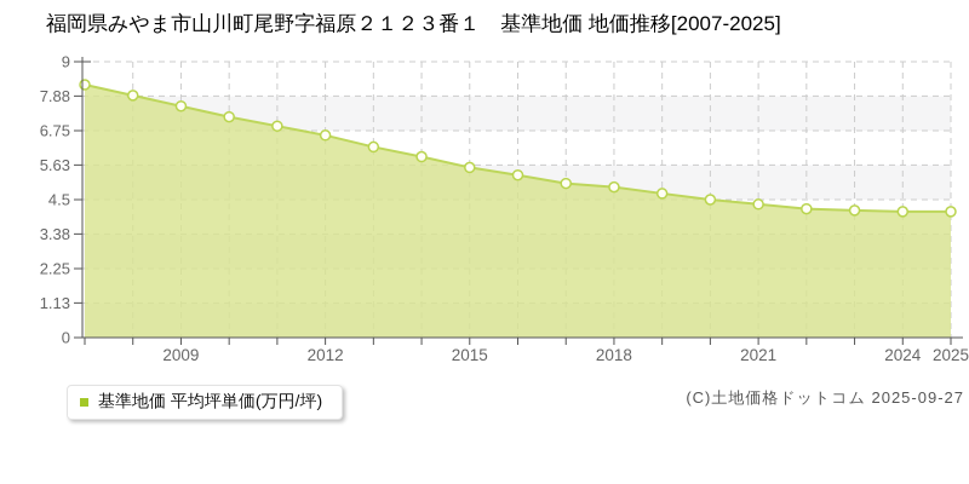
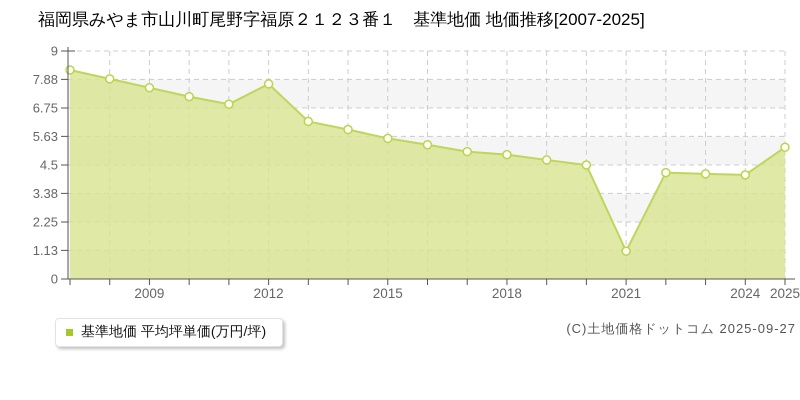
2012: 6.6 -> 7.7
2021: 4.3 -> 1.1
2025: 4.1 -> 5.2
